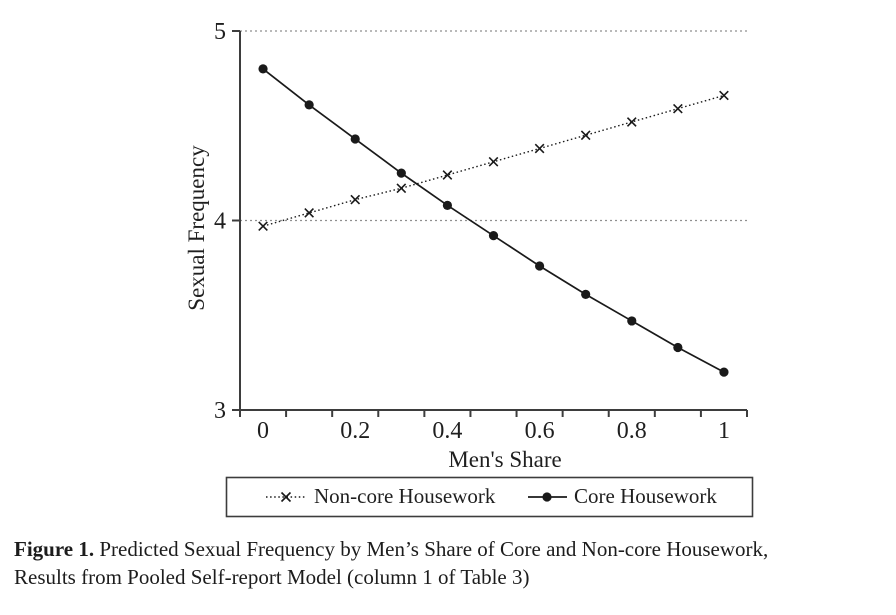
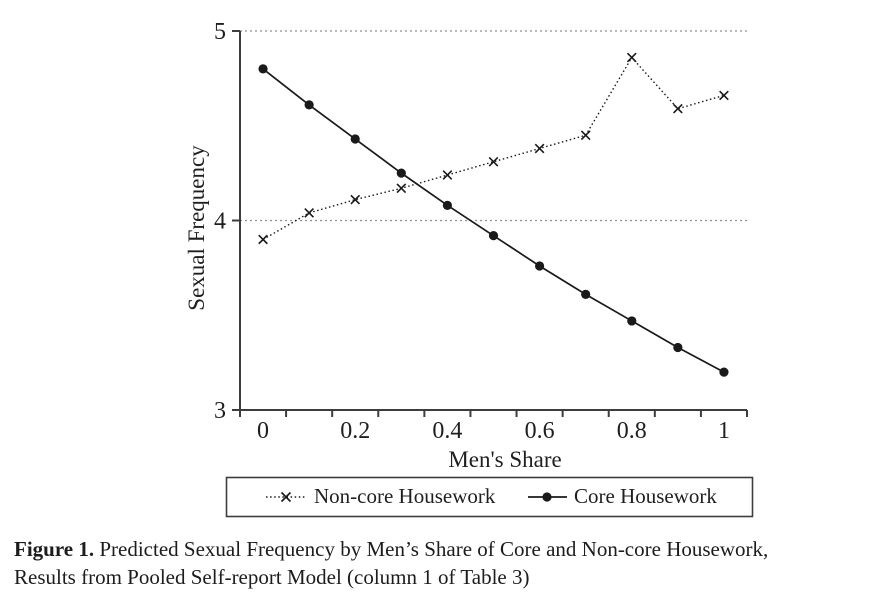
Non-core Housework/0: 3.97 -> 3.90
Non-core Housework/0.8: 4.52 -> 4.86
